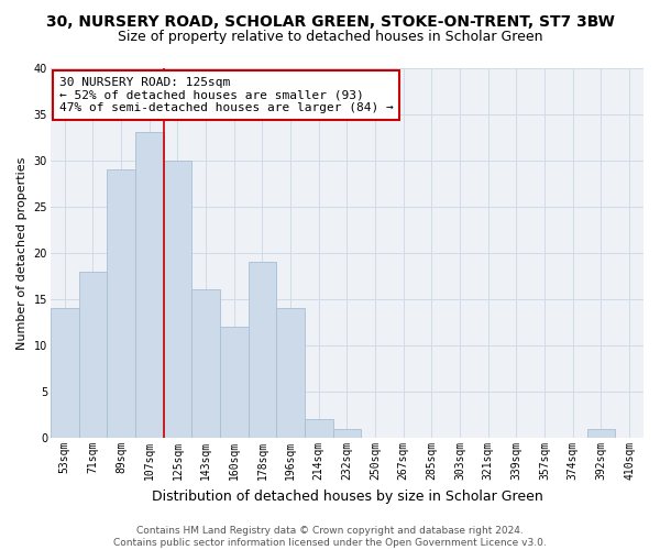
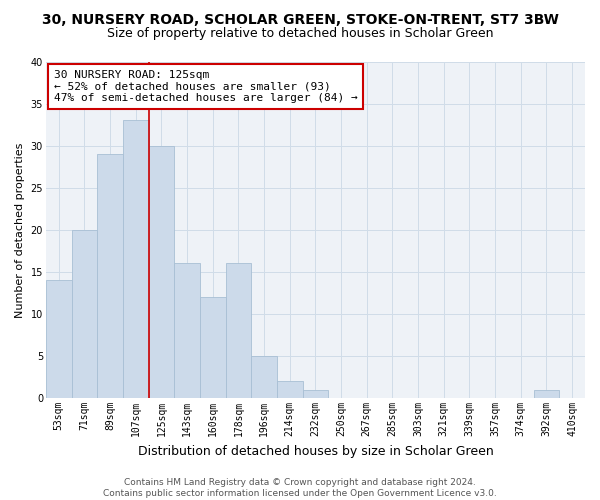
71sqm: 18 -> 20
178sqm: 19 -> 16
196sqm: 14 -> 5
